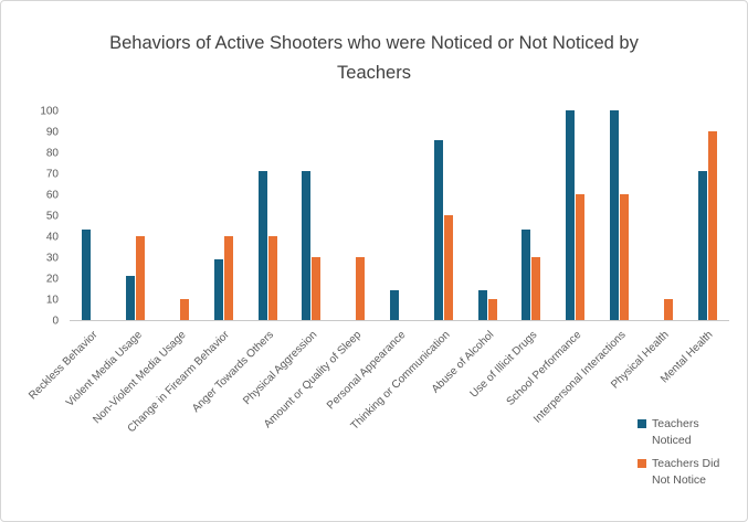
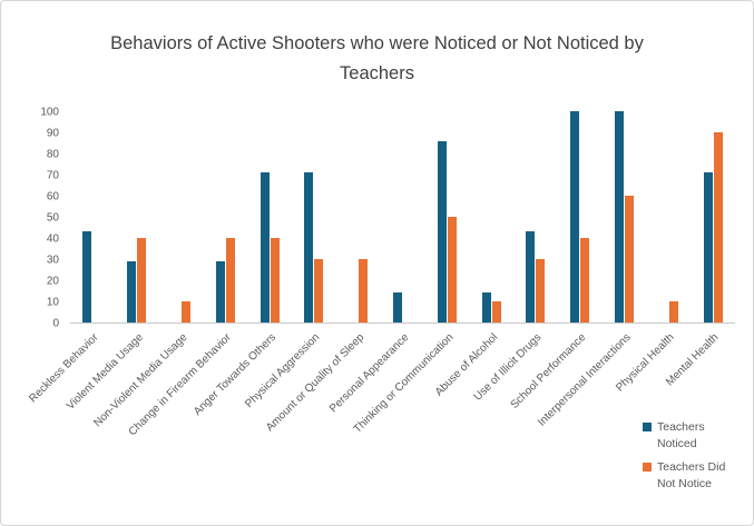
Teachers Noticed/Violent Media Usage: 21 -> 29
Teachers Did Not Notice/School Performance: 60 -> 40
